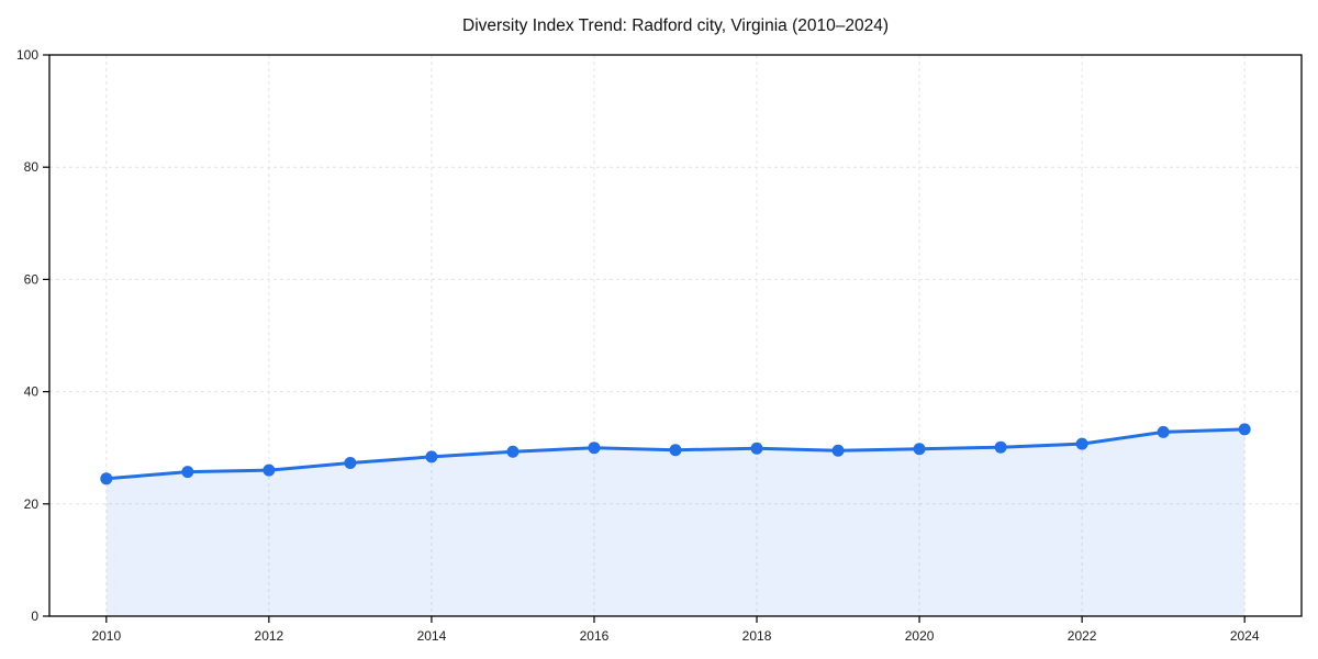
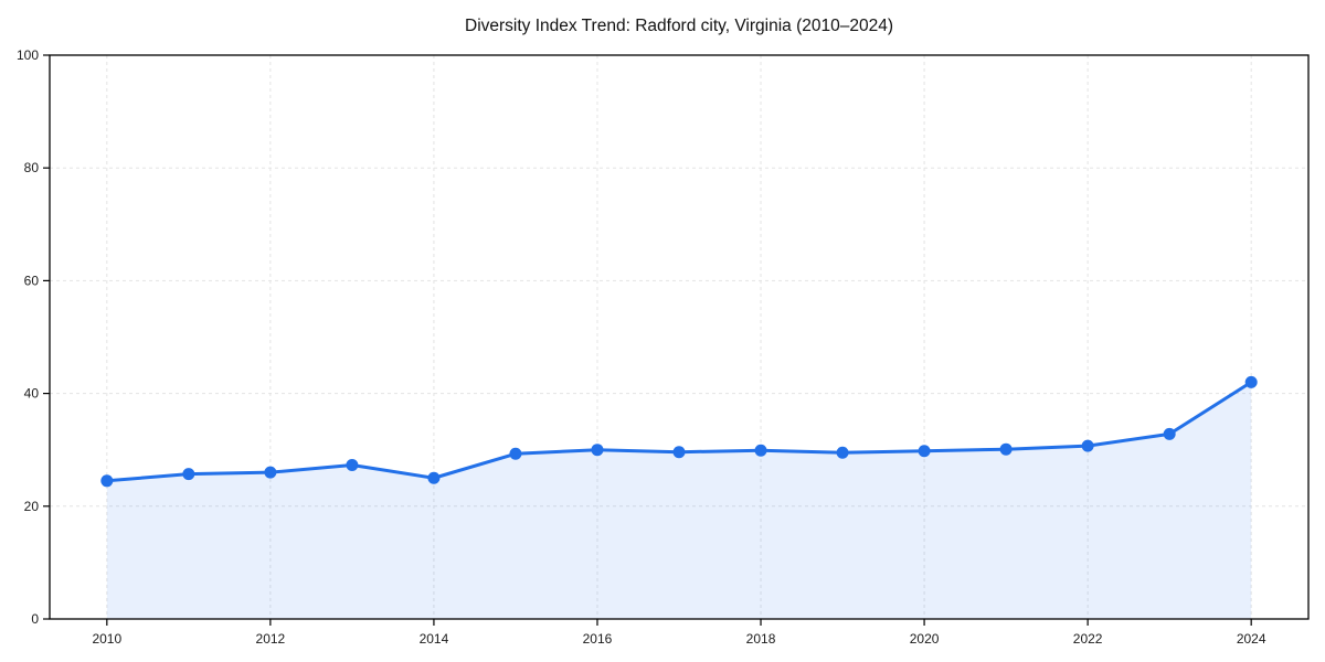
2014: 28 -> 25
2024: 33 -> 42
